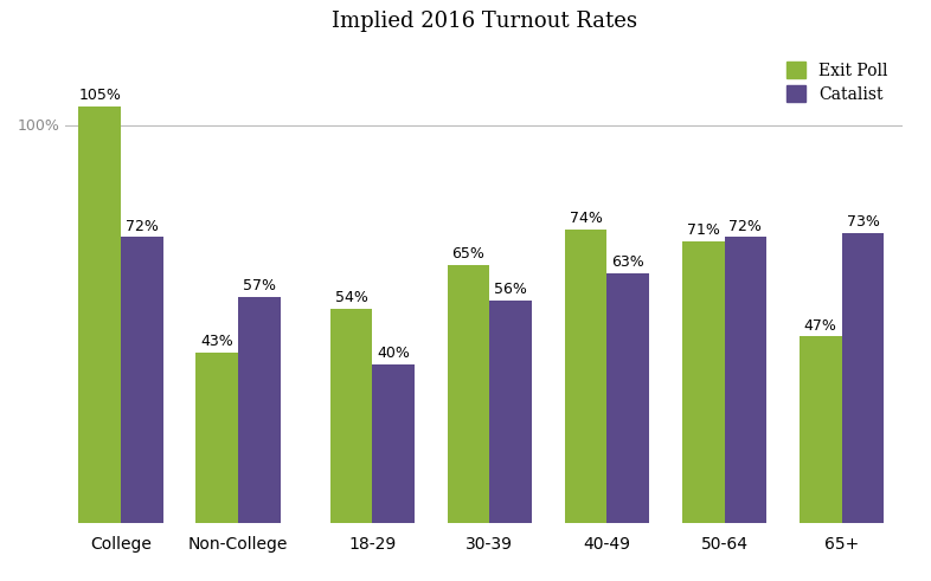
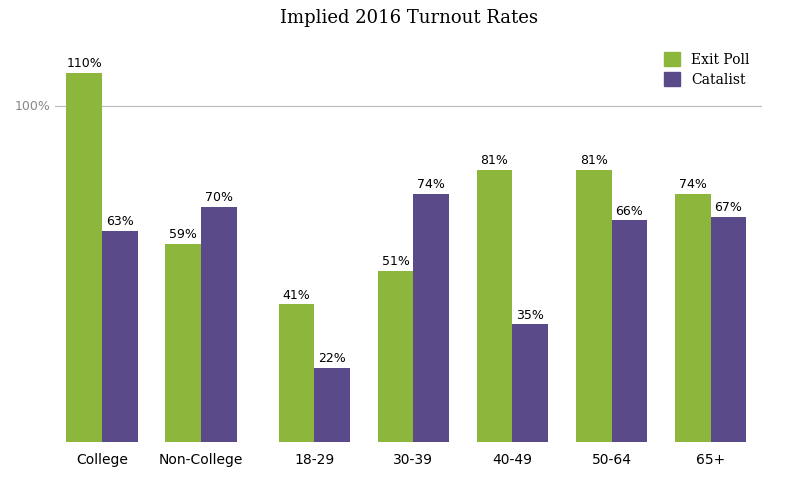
Exit Poll/College: 105% -> 110%
Catalist/College: 72% -> 63%
Exit Poll/Non-College: 43% -> 59%
Catalist/Non-College: 57% -> 70%
Exit Poll/18-29: 54% -> 41%
Catalist/18-29: 40% -> 22%
Exit Poll/30-39: 65% -> 51%
Catalist/30-39: 56% -> 74%
Exit Poll/40-49: 74% -> 81%
Catalist/40-49: 63% -> 35%
Exit Poll/50-64: 71% -> 81%
Catalist/50-64: 72% -> 66%
Exit Poll/65+: 47% -> 74%
Catalist/65+: 73% -> 67%
